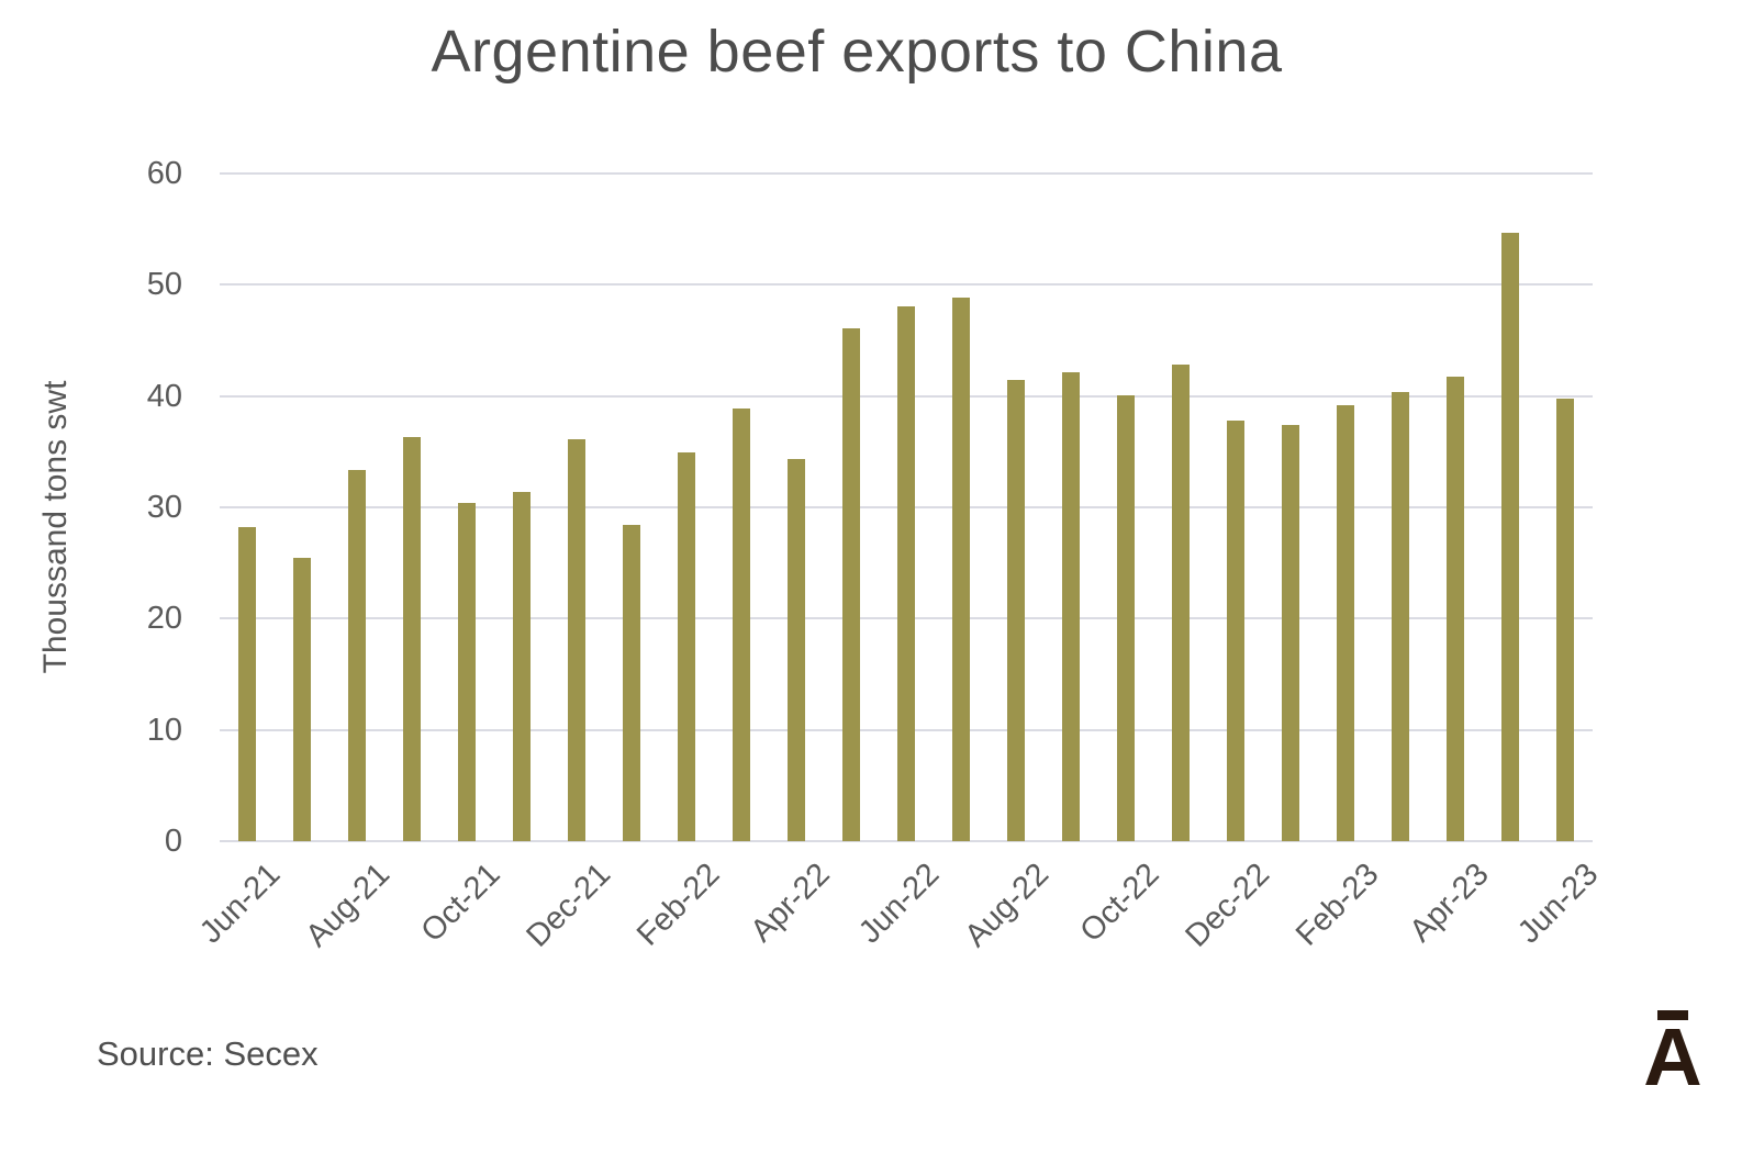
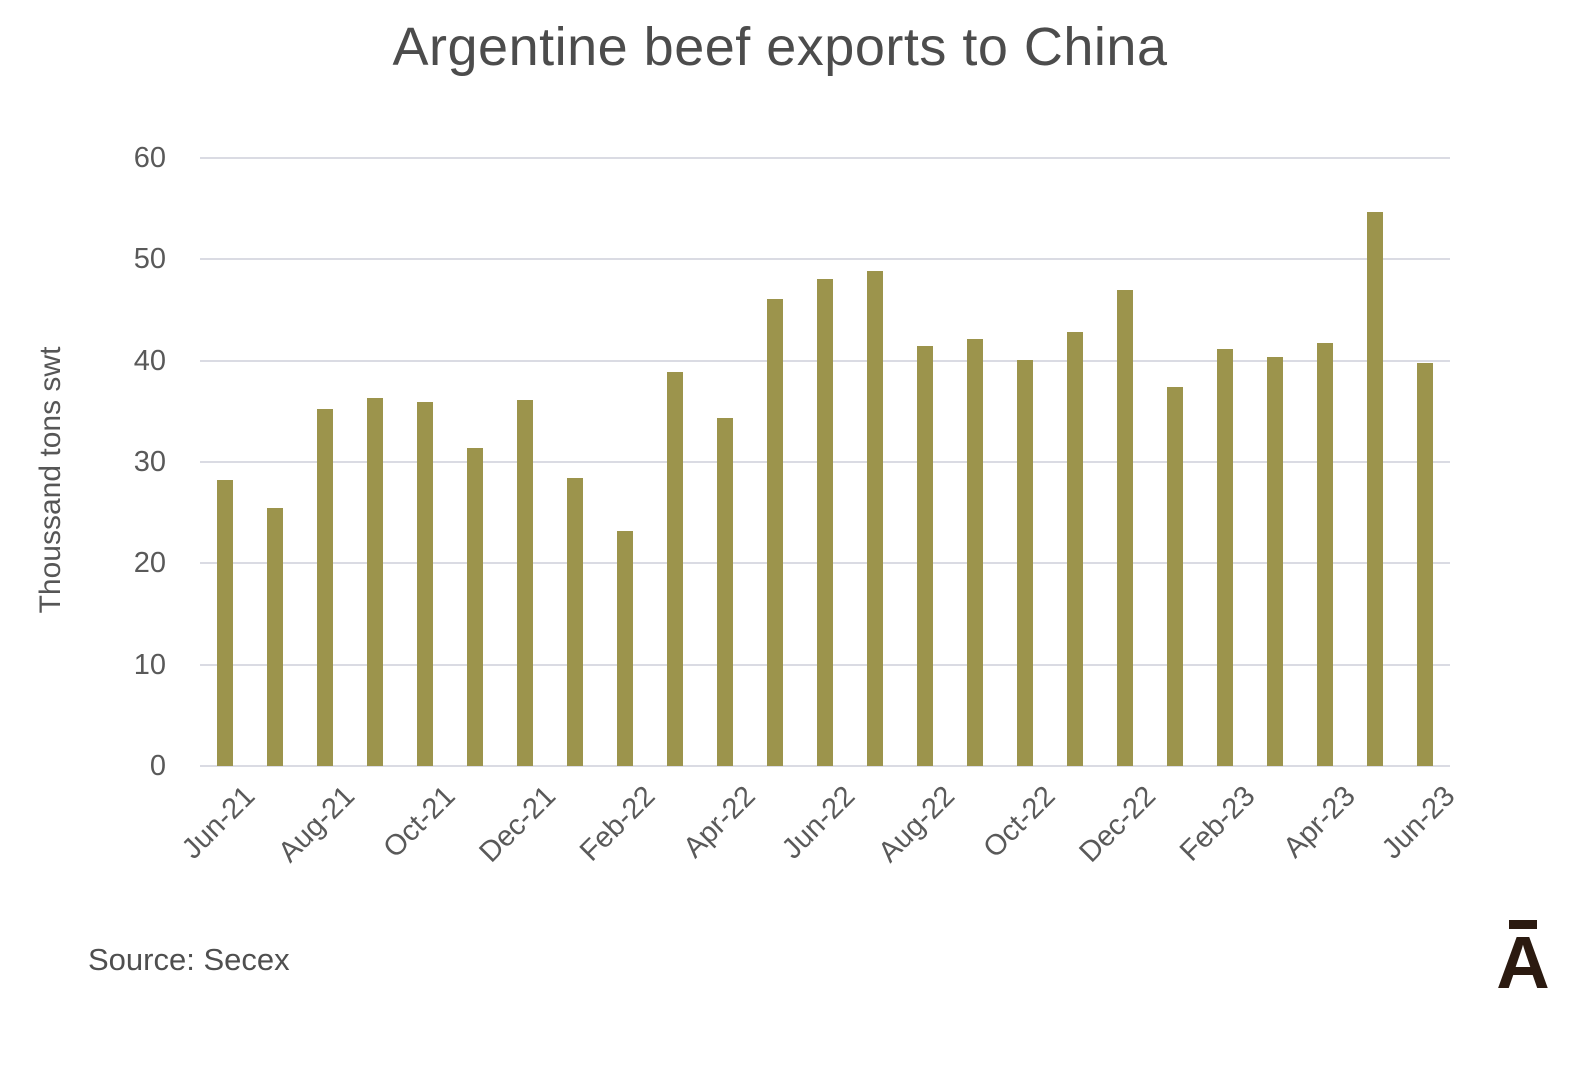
Aug-21: 33.4 -> 35.2
Oct-21: 30.4 -> 35.9
Feb-22: 34.9 -> 23.2
Dec-22: 37.8 -> 47.0
Feb-23: 39.2 -> 41.2
